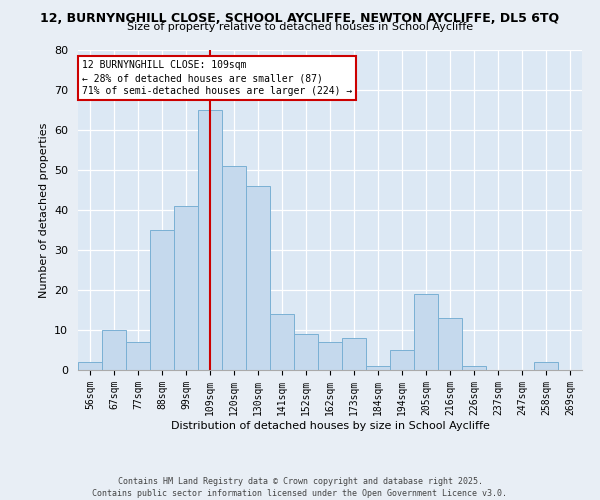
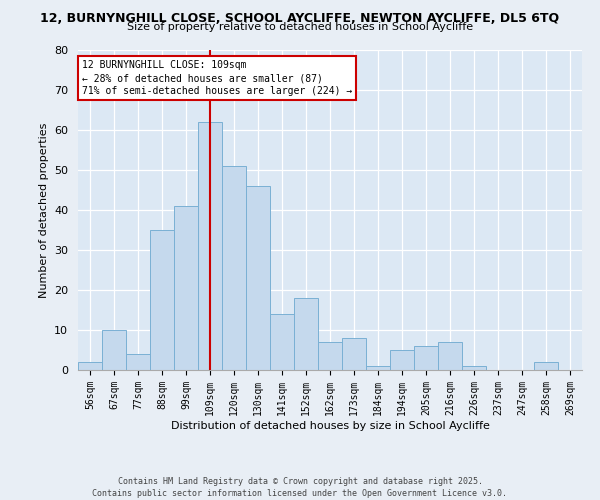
77sqm: 7 -> 4
109sqm: 65 -> 62
152sqm: 9 -> 18
205sqm: 19 -> 6
216sqm: 13 -> 7
